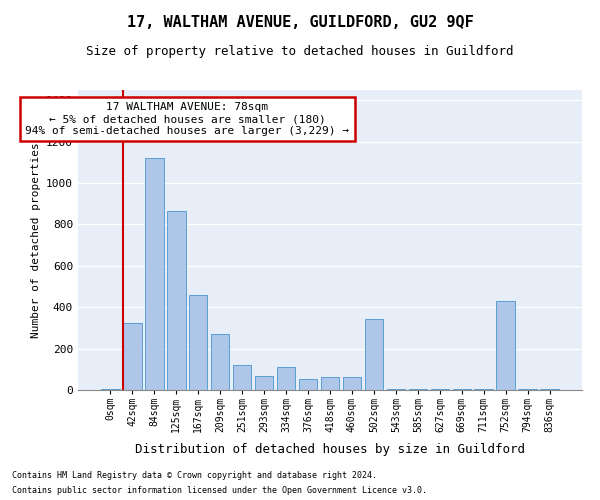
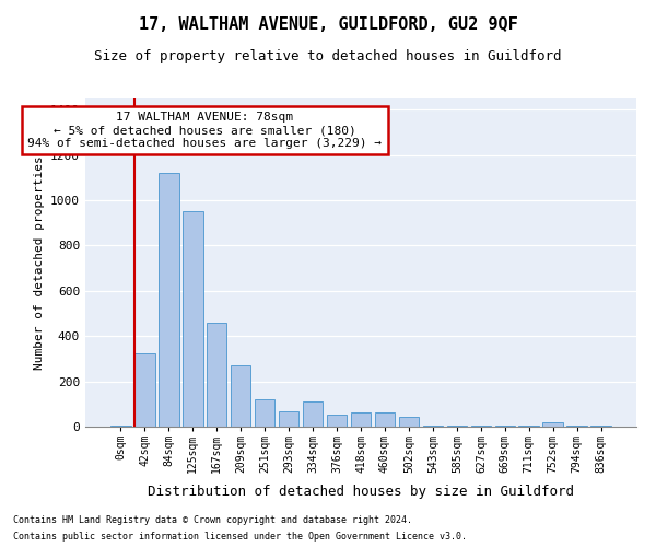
125sqm: 865 -> 950
502sqm: 345 -> 45
752sqm: 430 -> 18
